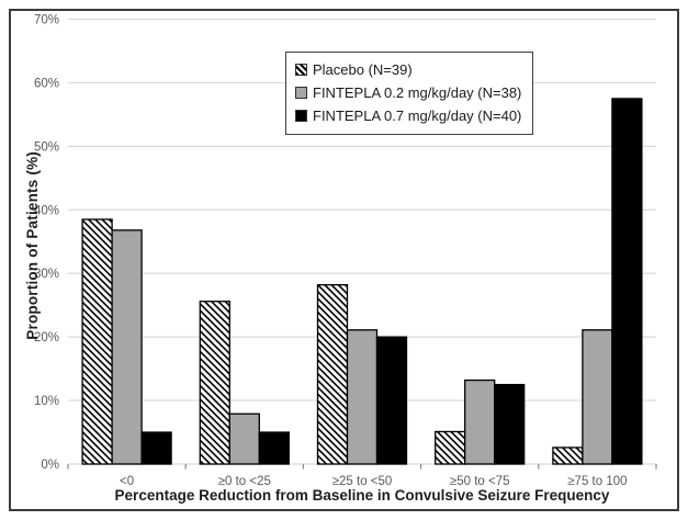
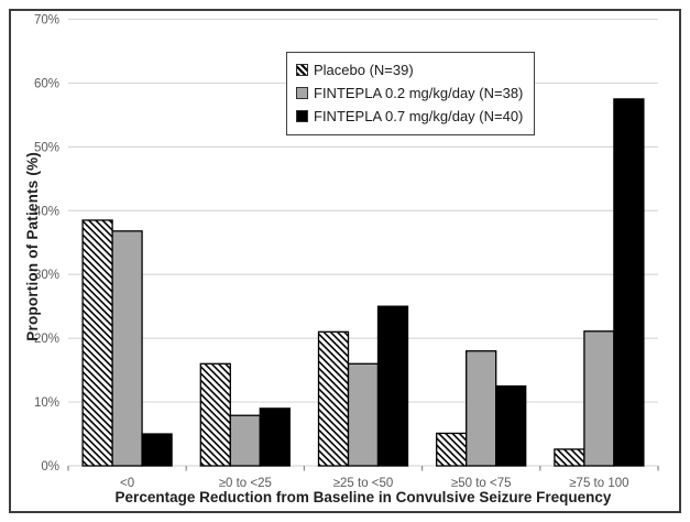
Placebo (N=39)/≥0 to <25: 26% -> 16%
FINTEPLA 0.7 mg/kg/day (N=40)/≥0 to <25: 5% -> 9%
Placebo (N=39)/≥25 to <50: 28% -> 21%
FINTEPLA 0.2 mg/kg/day (N=38)/≥25 to <50: 21% -> 16%
FINTEPLA 0.7 mg/kg/day (N=40)/≥25 to <50: 20% -> 25%
FINTEPLA 0.2 mg/kg/day (N=38)/≥50 to <75: 13% -> 18%
